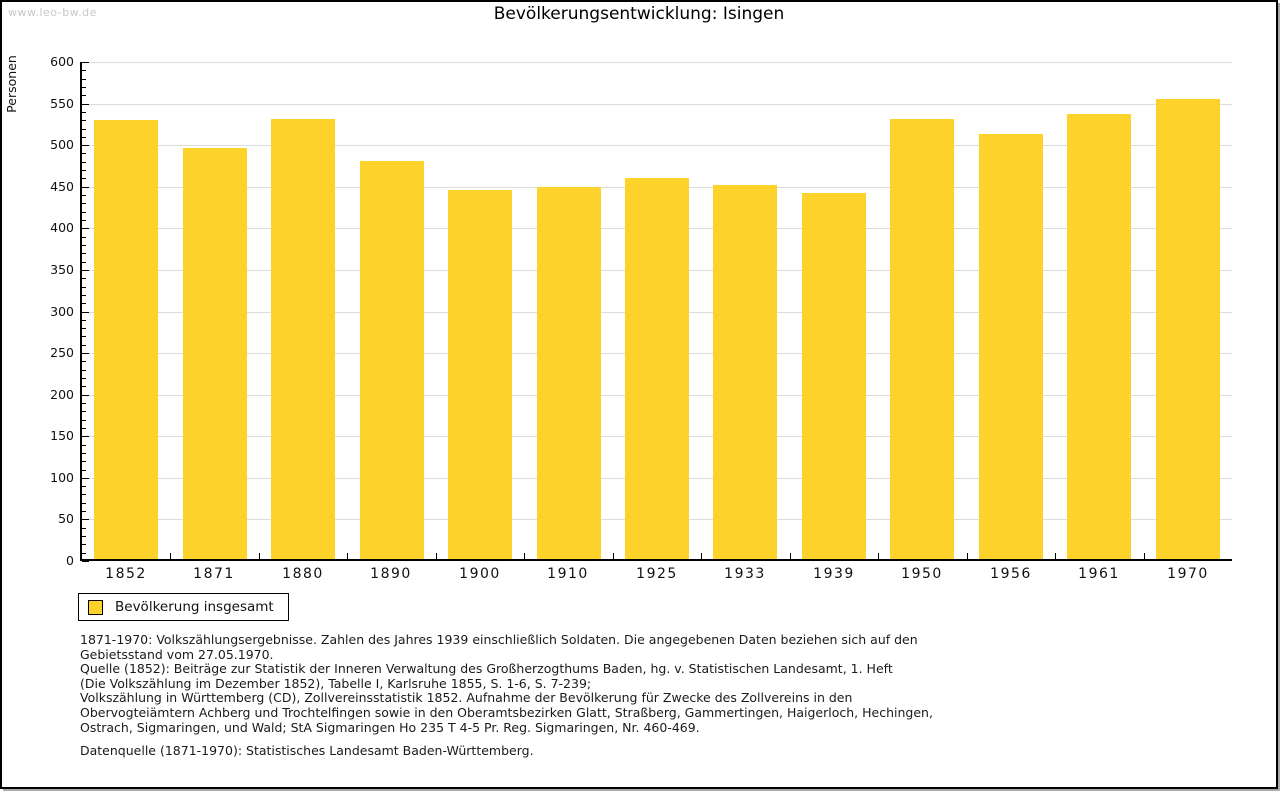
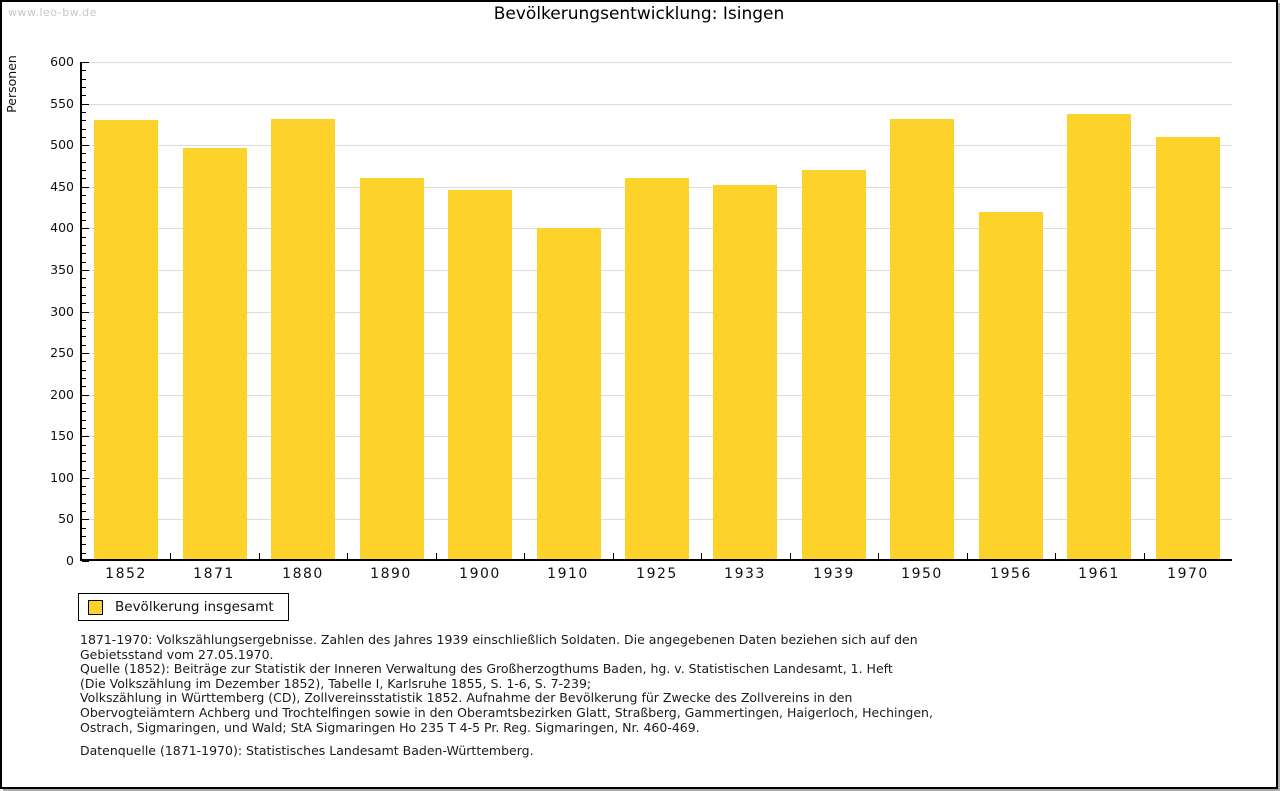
1890: 480 -> 460
1910: 450 -> 400
1939: 440 -> 470
1956: 510 -> 420
1970: 560 -> 510
